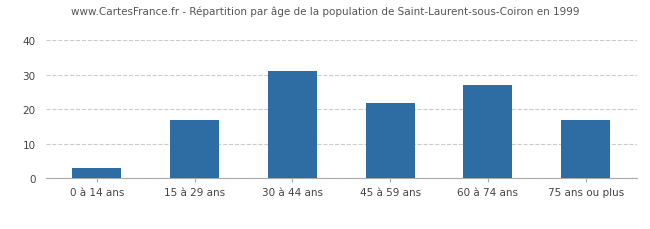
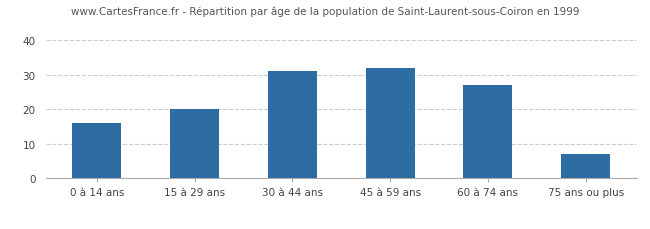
0 à 14 ans: 3 -> 16
15 à 29 ans: 17 -> 20
45 à 59 ans: 22 -> 32
75 ans ou plus: 17 -> 7
